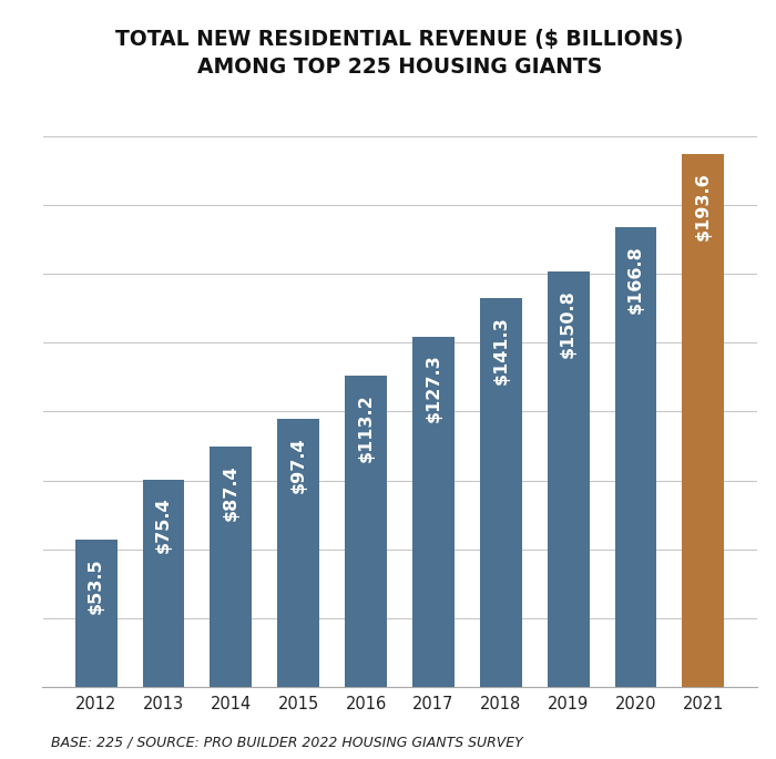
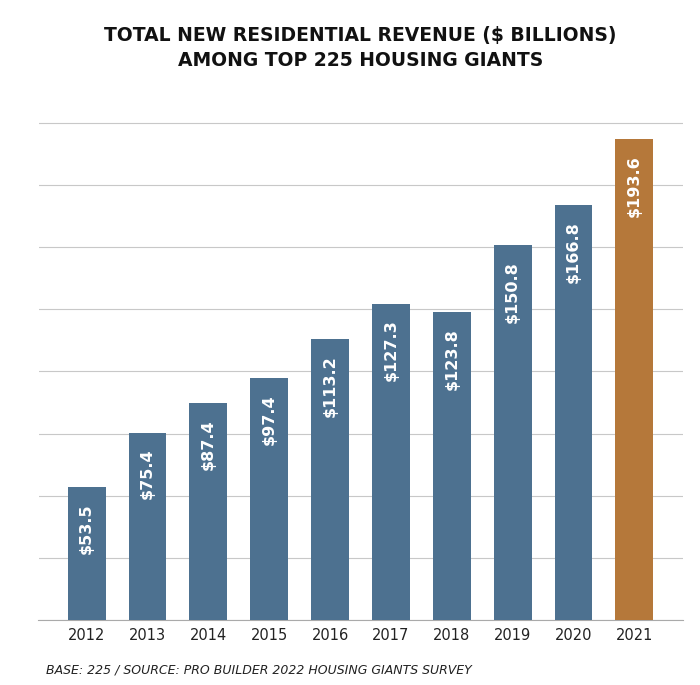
2018: $141.3 -> $123.8
